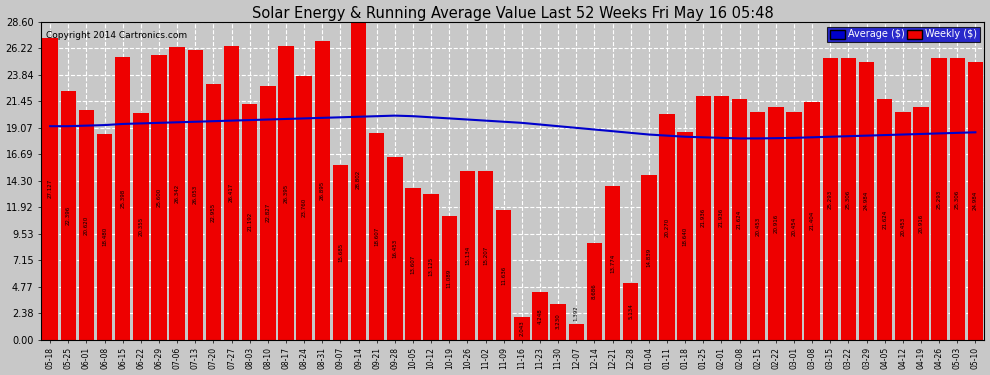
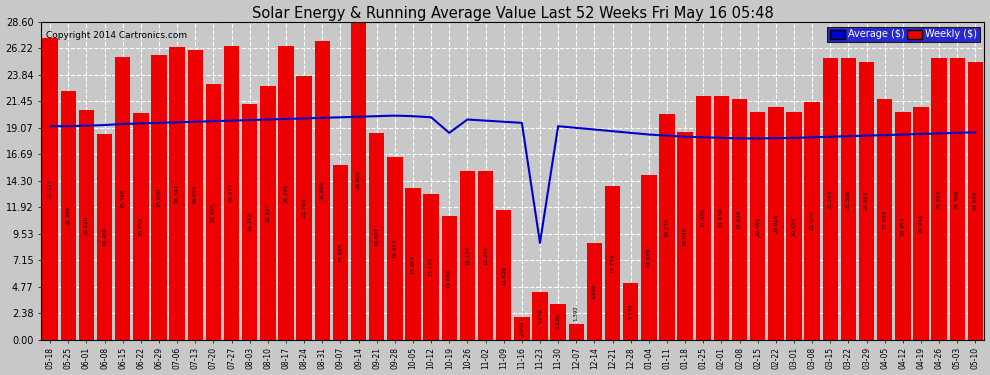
Average ($)/10-19: 19.9 -> 18.6
Average ($)/11-23: 19.4 -> 8.7
